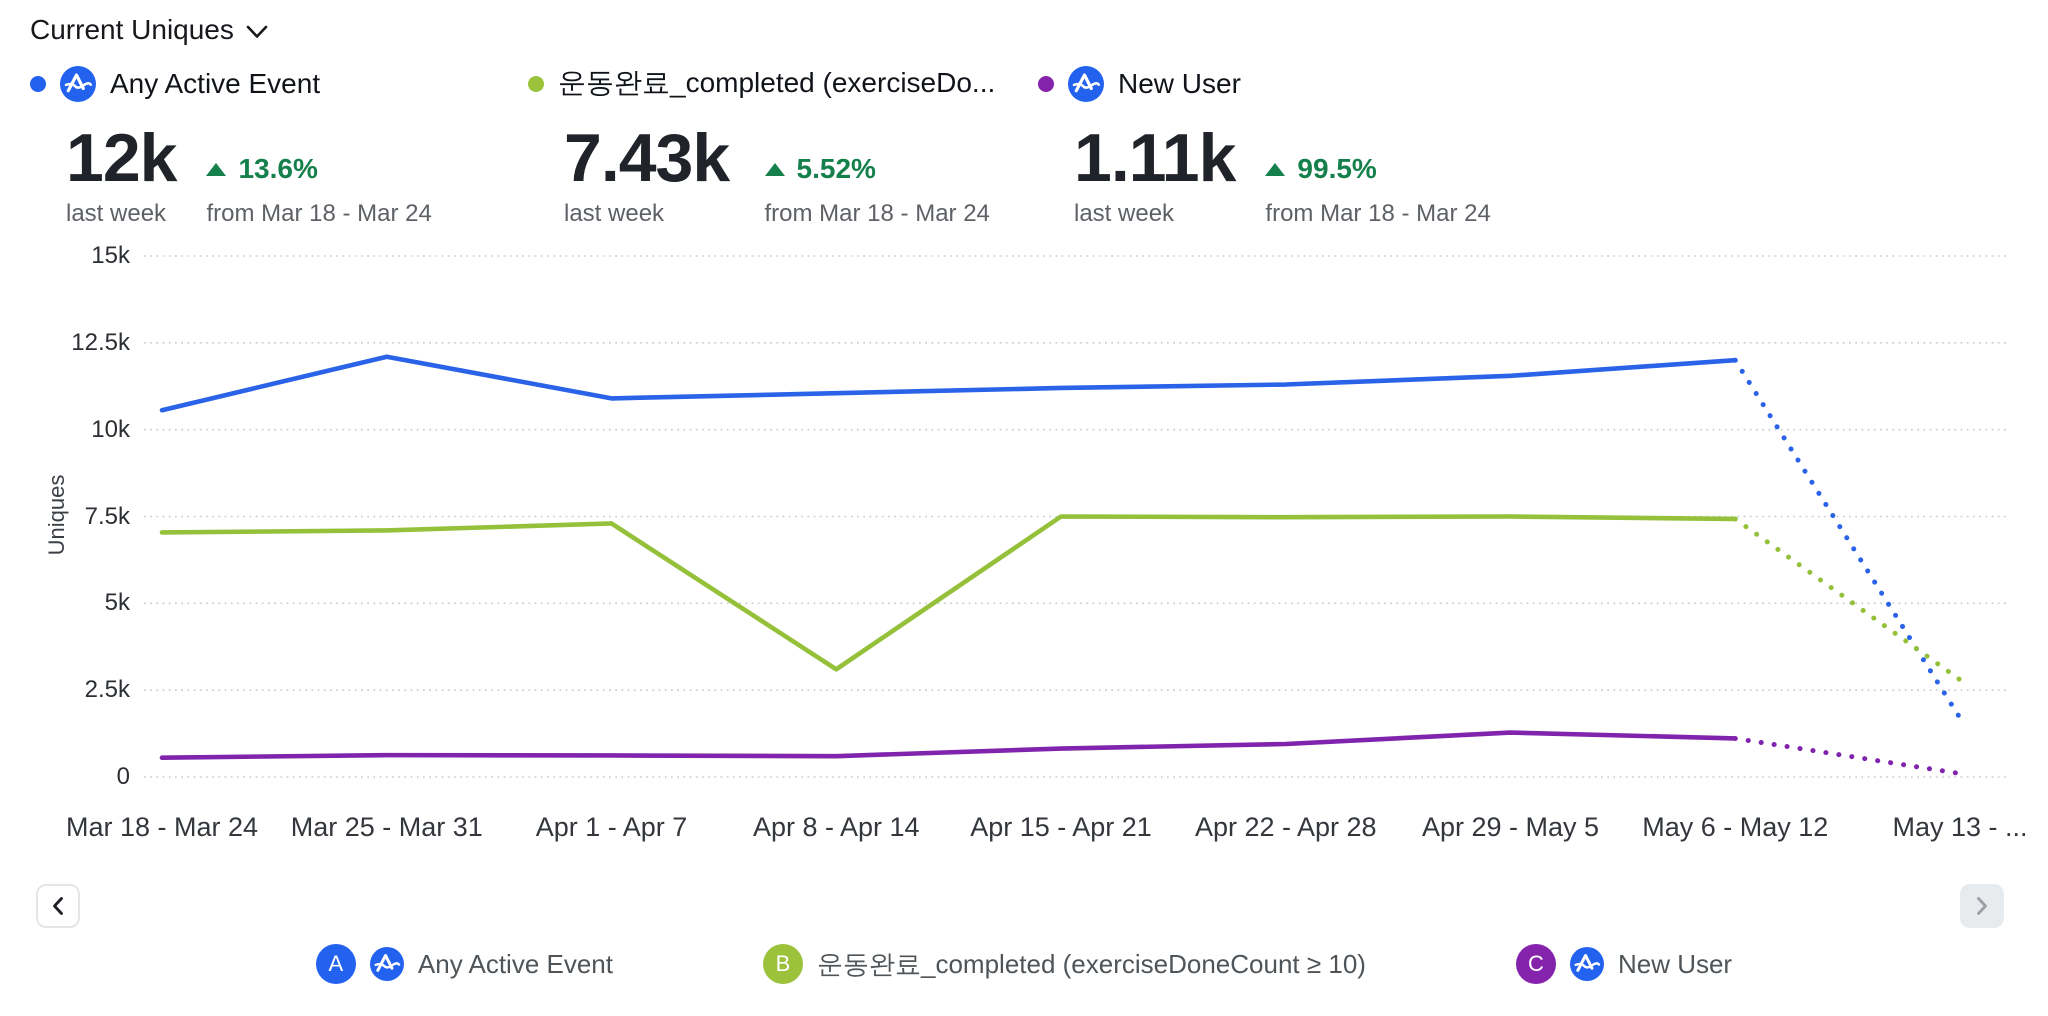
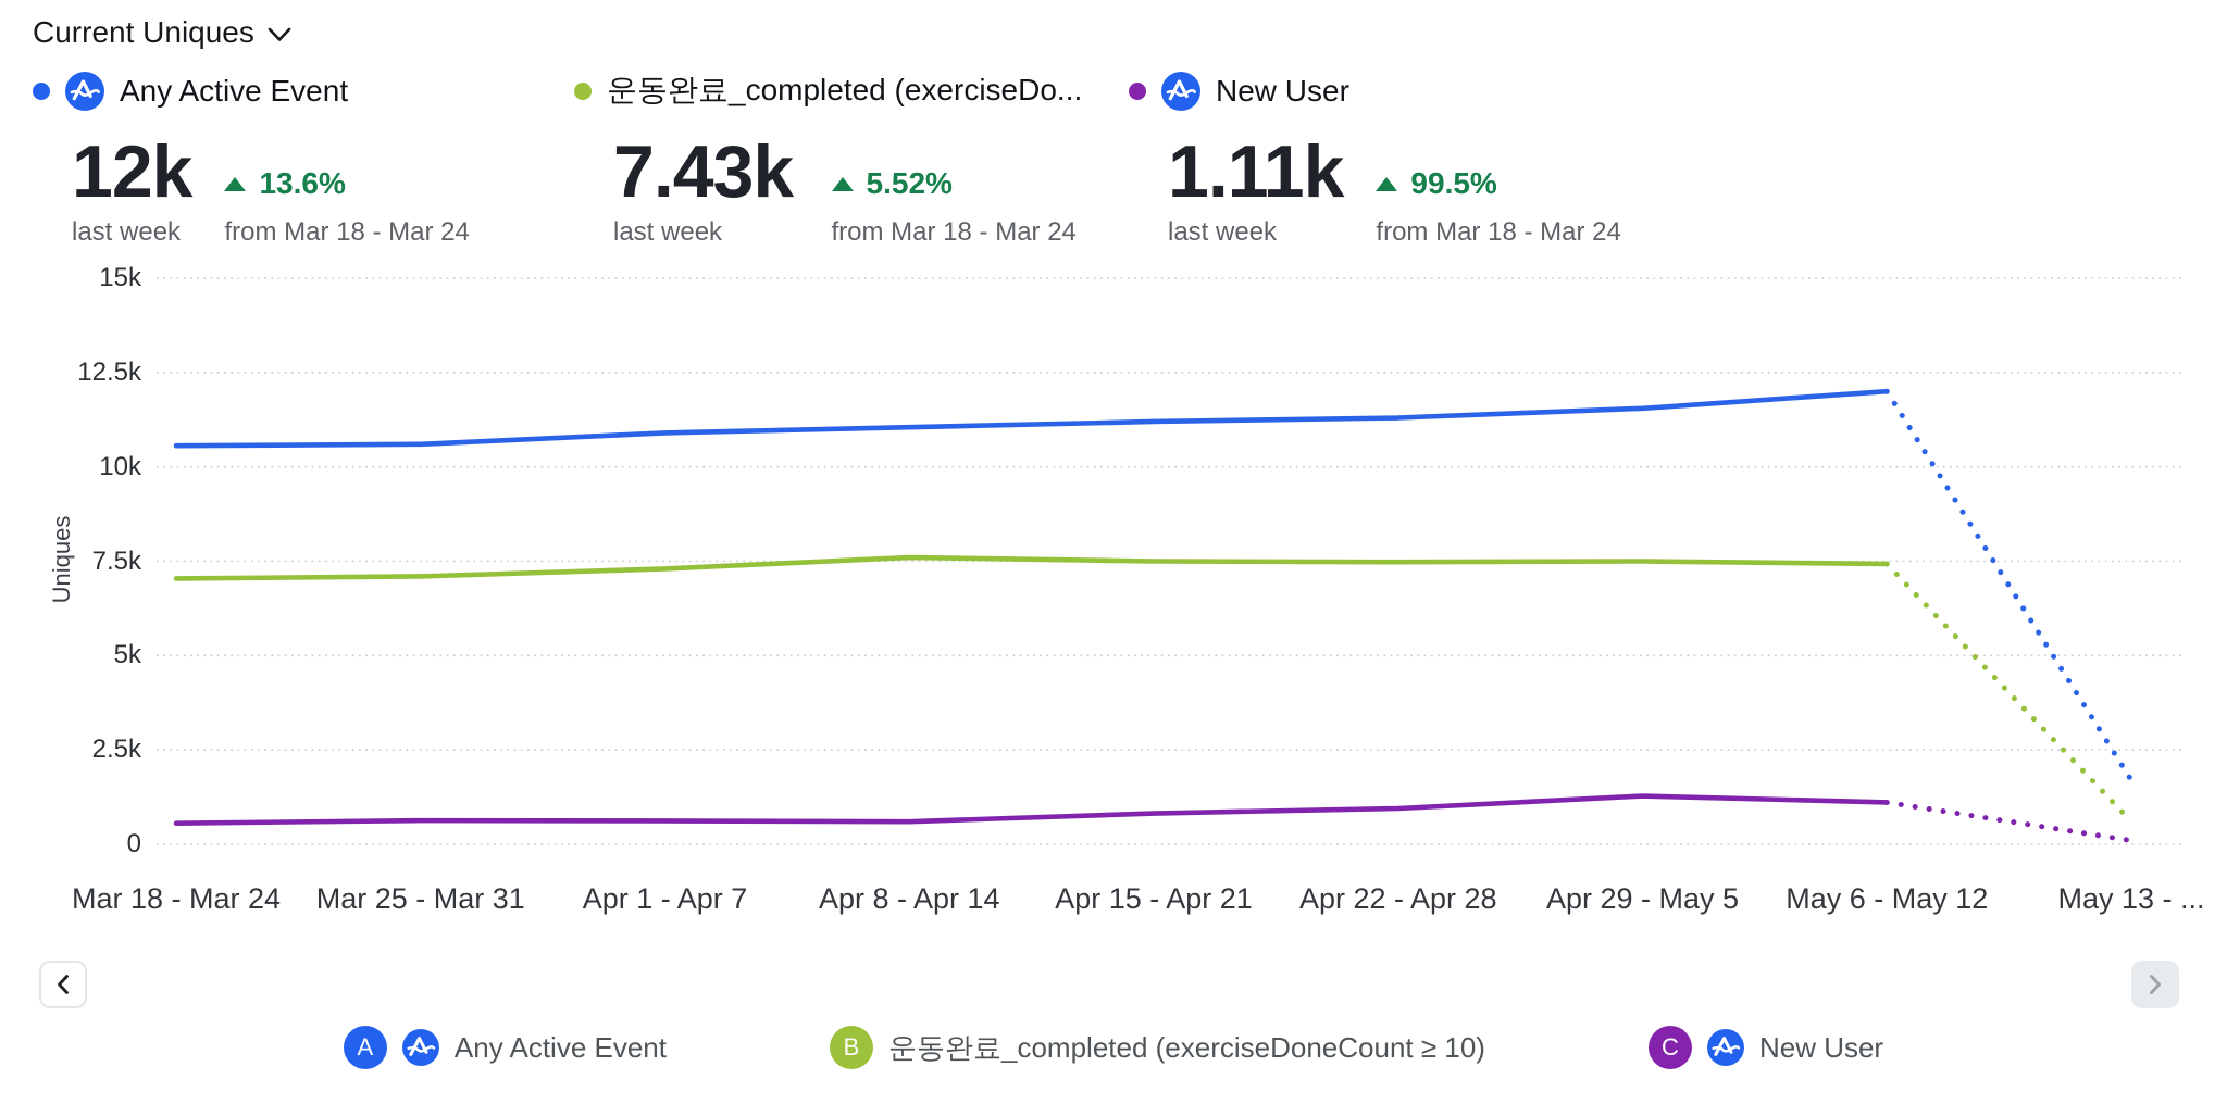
Any Active Event/Mar 25 - Mar 31: 12.1k -> 10.6k
운동완료_completed (exerciseDoneCount ≥ 10)/Apr 8 - Apr 14: 3.1k -> 7.6k
운동완료_completed (exerciseDoneCount ≥ 10)/May 13 - ...: 2.8k -> 0.6k
